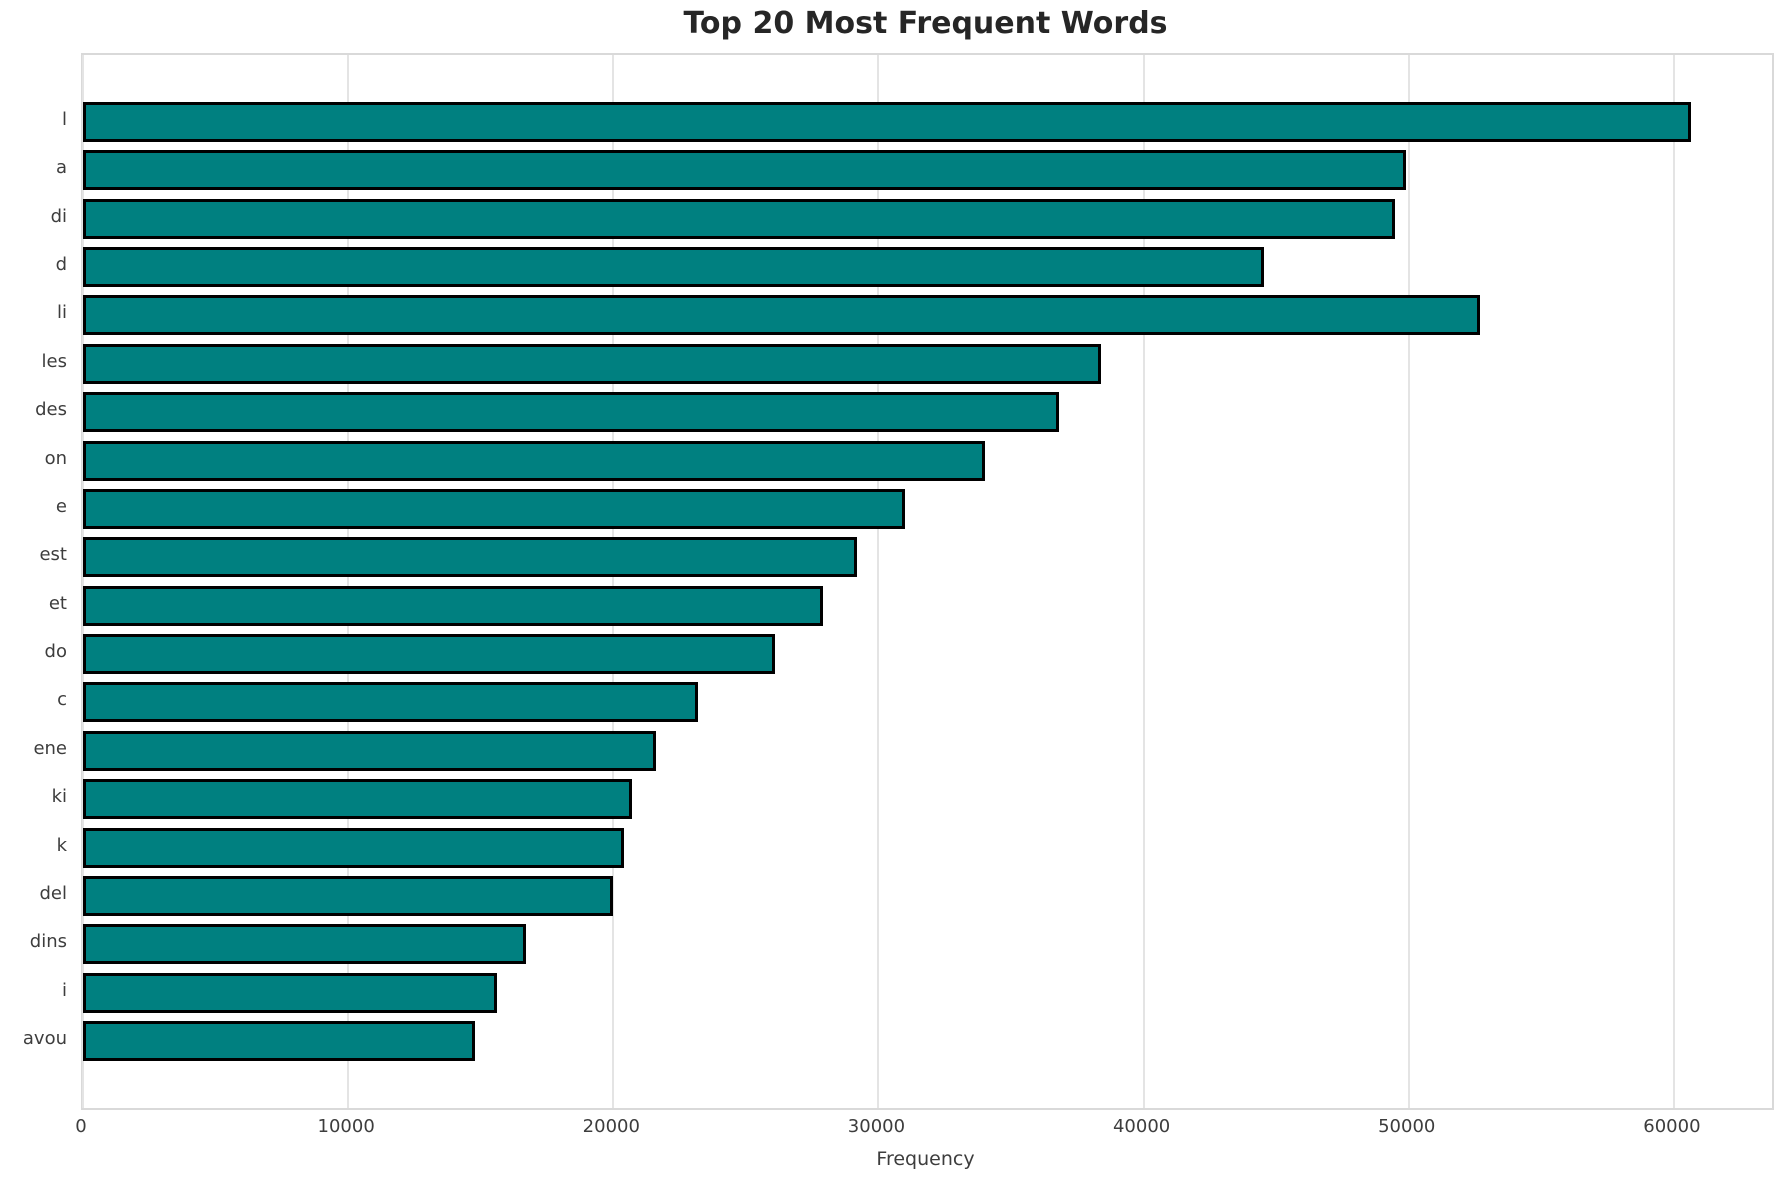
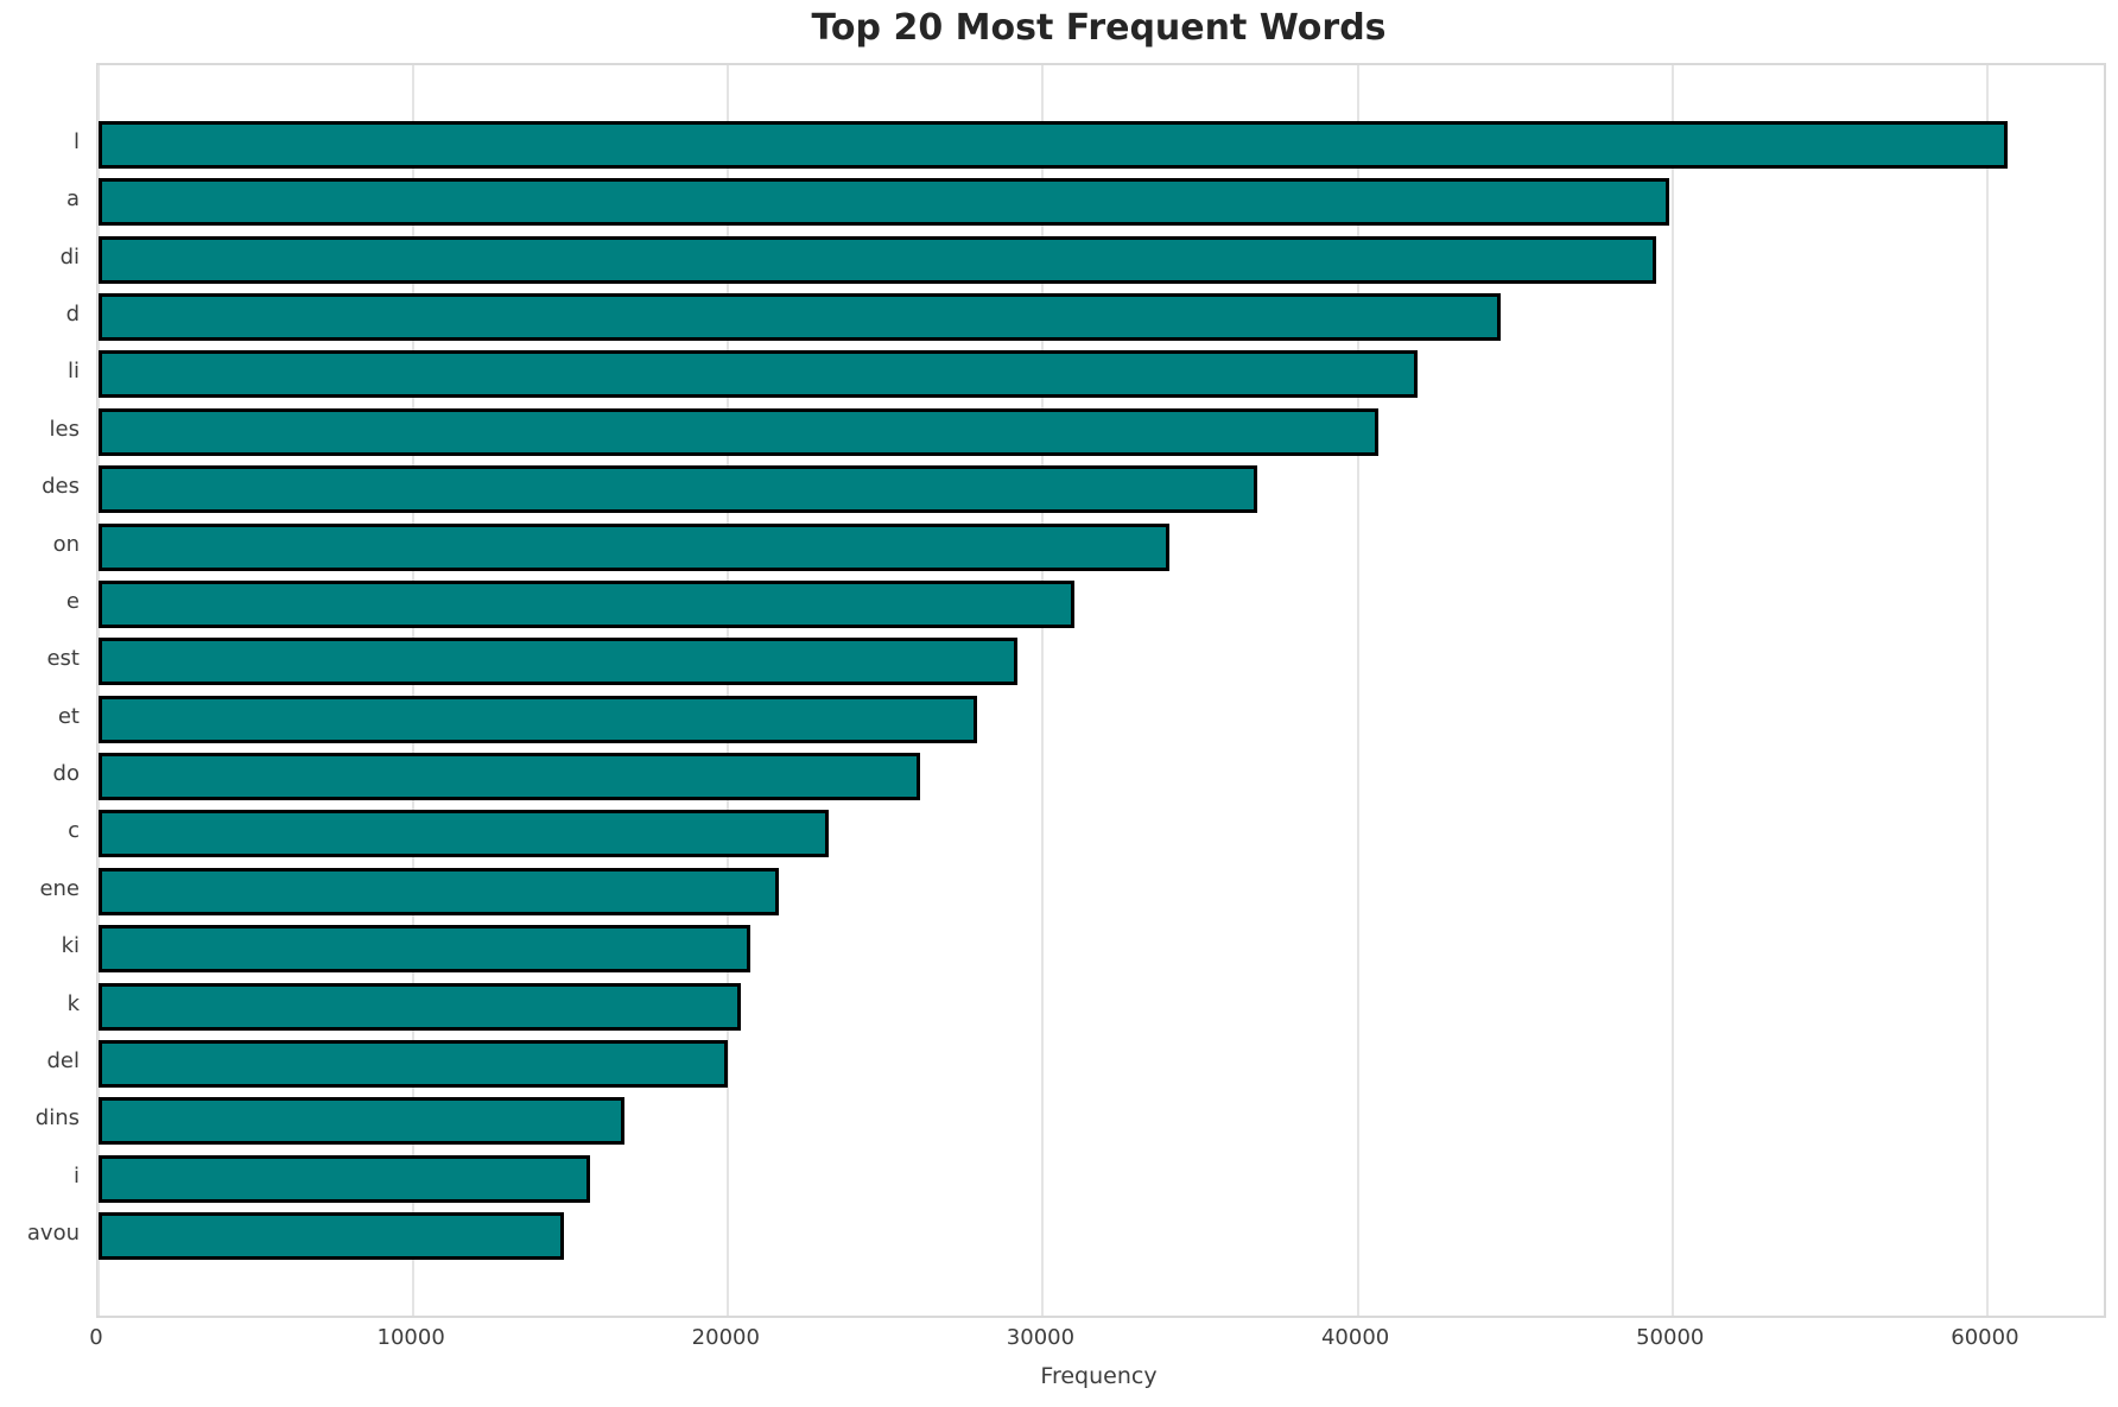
li: 52700 -> 41900
les: 38400 -> 40600
